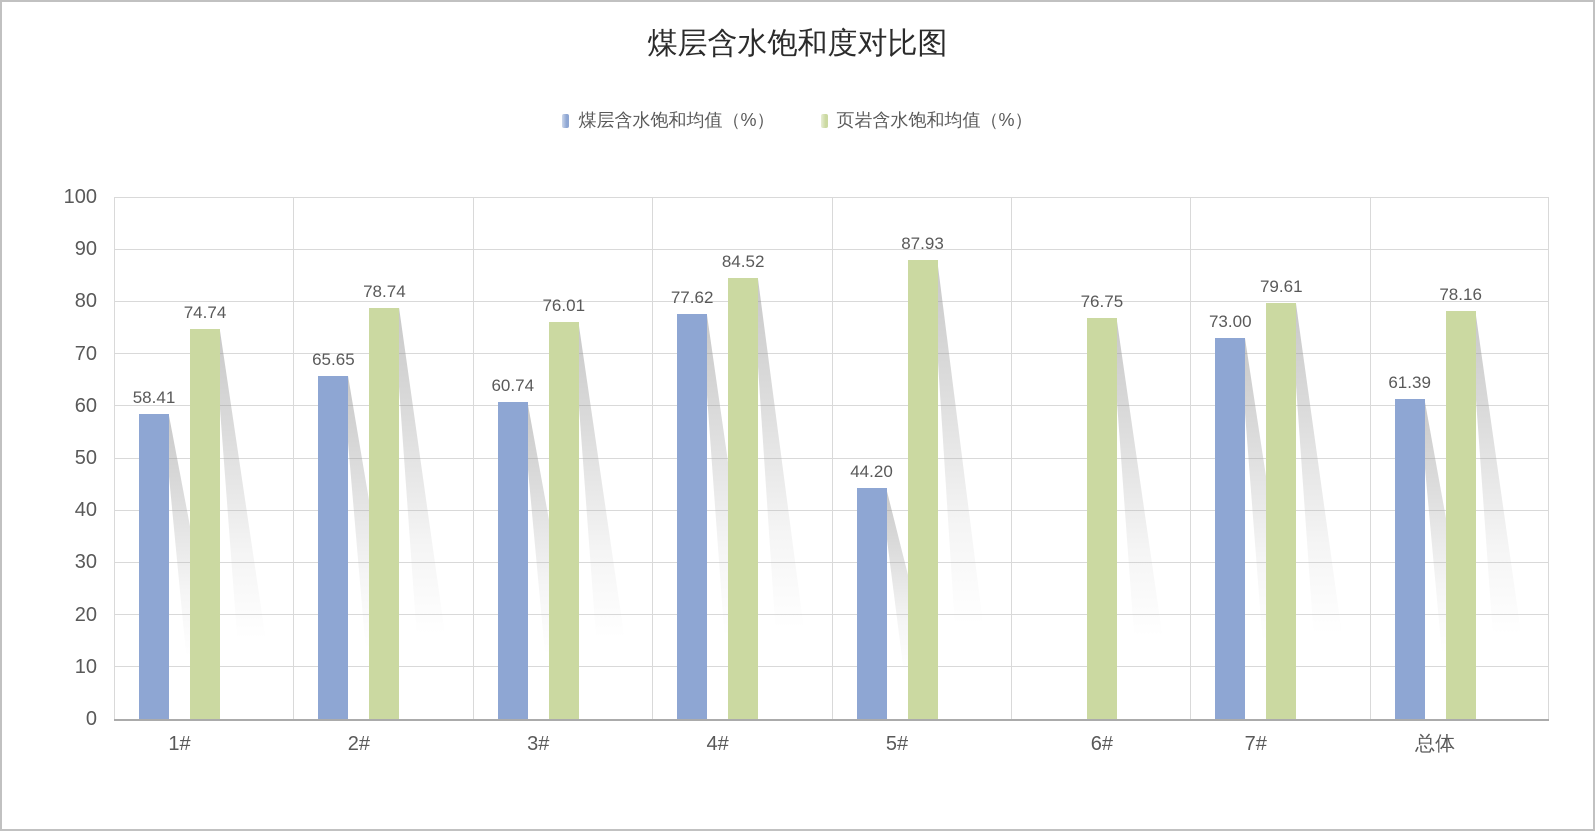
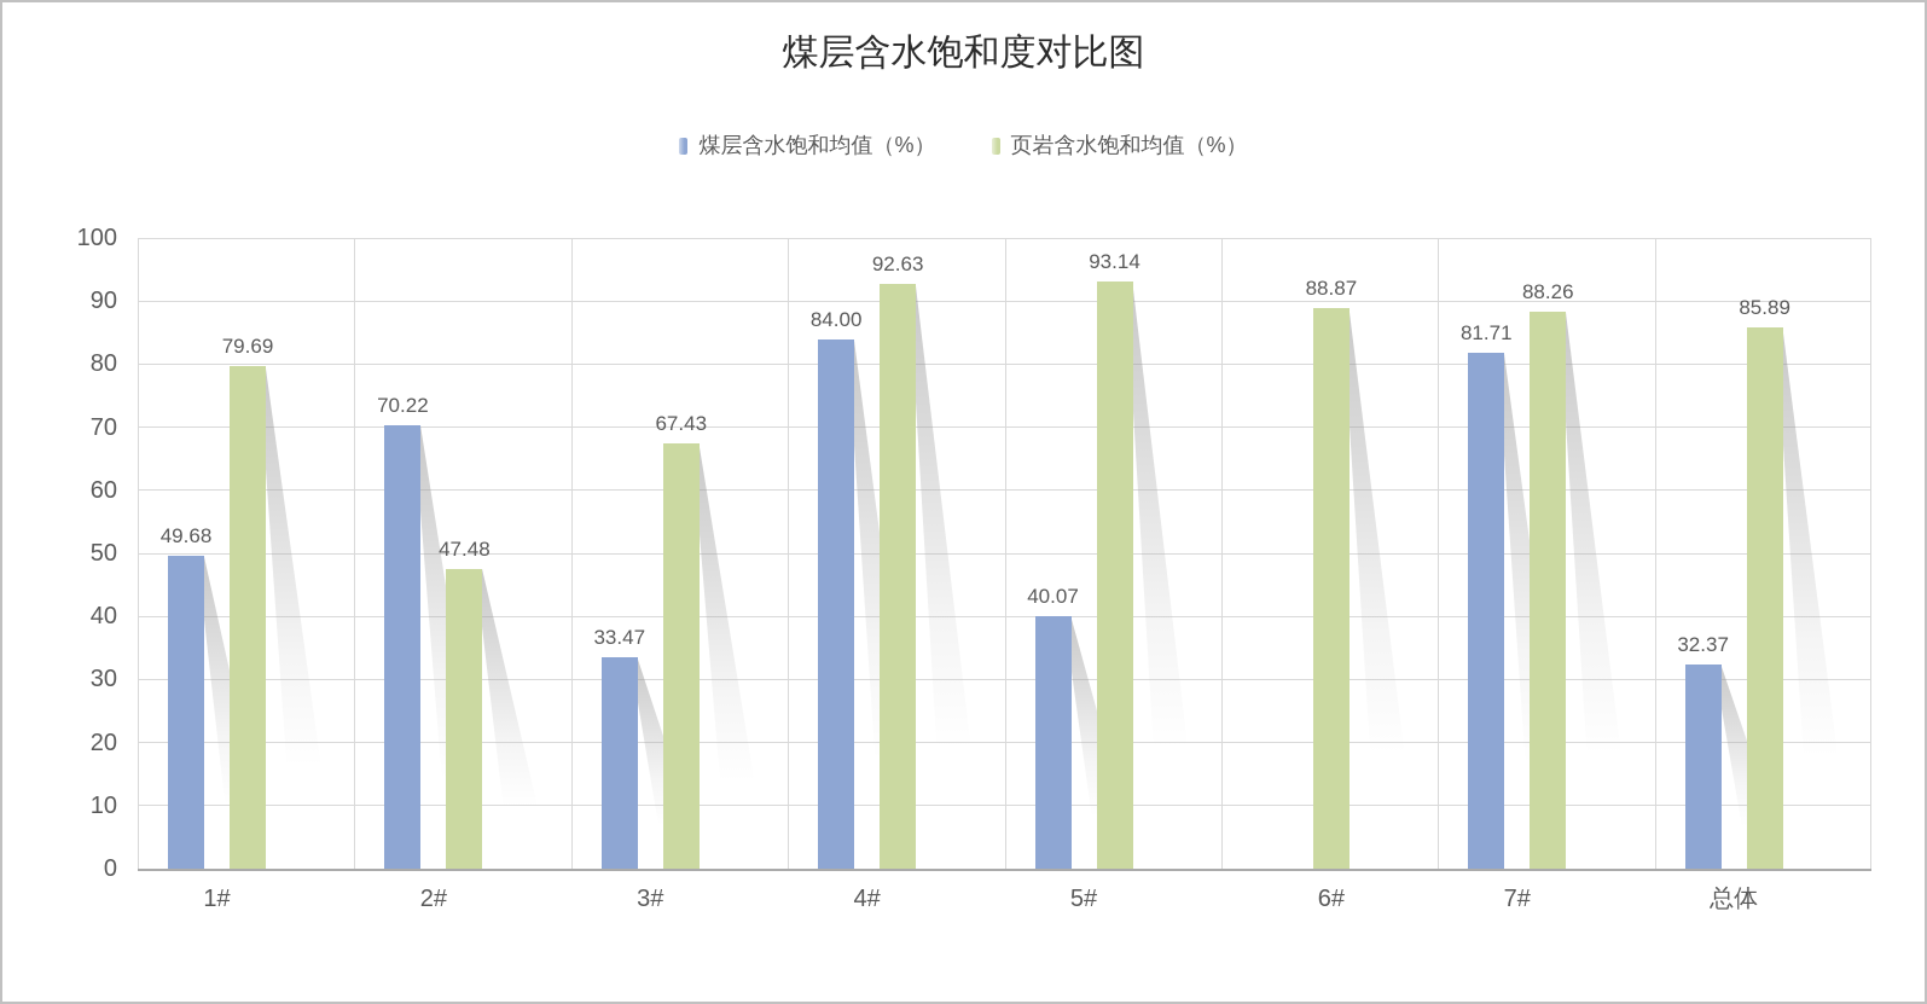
煤层含水饱和均值（%）/1#: 58.41 -> 49.68
页岩含水饱和均值（%）/1#: 74.74 -> 79.69
煤层含水饱和均值（%）/2#: 65.65 -> 70.22
页岩含水饱和均值（%）/2#: 78.74 -> 47.48
煤层含水饱和均值（%）/3#: 60.74 -> 33.47
页岩含水饱和均值（%）/3#: 76.01 -> 67.43
煤层含水饱和均值（%）/4#: 77.62 -> 84.00
页岩含水饱和均值（%）/4#: 84.52 -> 92.63
煤层含水饱和均值（%）/5#: 44.20 -> 40.07
页岩含水饱和均值（%）/5#: 87.93 -> 93.14
页岩含水饱和均值（%）/6#: 76.75 -> 88.87
煤层含水饱和均值（%）/7#: 73.00 -> 81.71
页岩含水饱和均值（%）/7#: 79.61 -> 88.26
煤层含水饱和均值（%）/总体: 61.39 -> 32.37
页岩含水饱和均值（%）/总体: 78.16 -> 85.89
